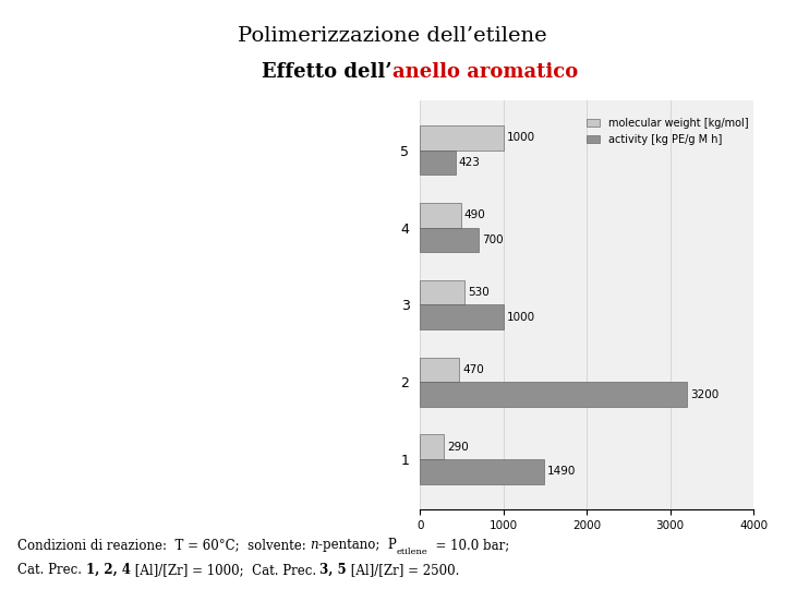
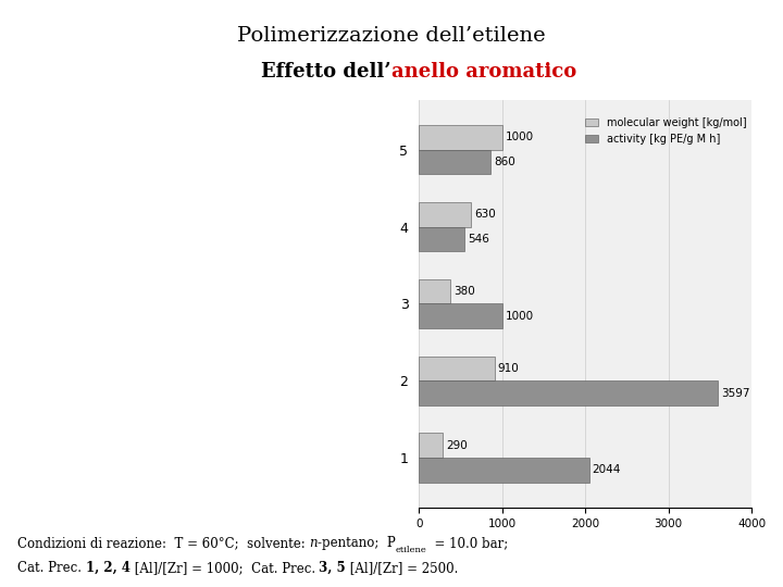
activity [kg PE/g M h]/5: 423 -> 860
molecular weight [kg/mol]/4: 490 -> 630
activity [kg PE/g M h]/4: 700 -> 546
molecular weight [kg/mol]/3: 530 -> 380
molecular weight [kg/mol]/2: 470 -> 910
activity [kg PE/g M h]/2: 3200 -> 3597
activity [kg PE/g M h]/1: 1490 -> 2044
